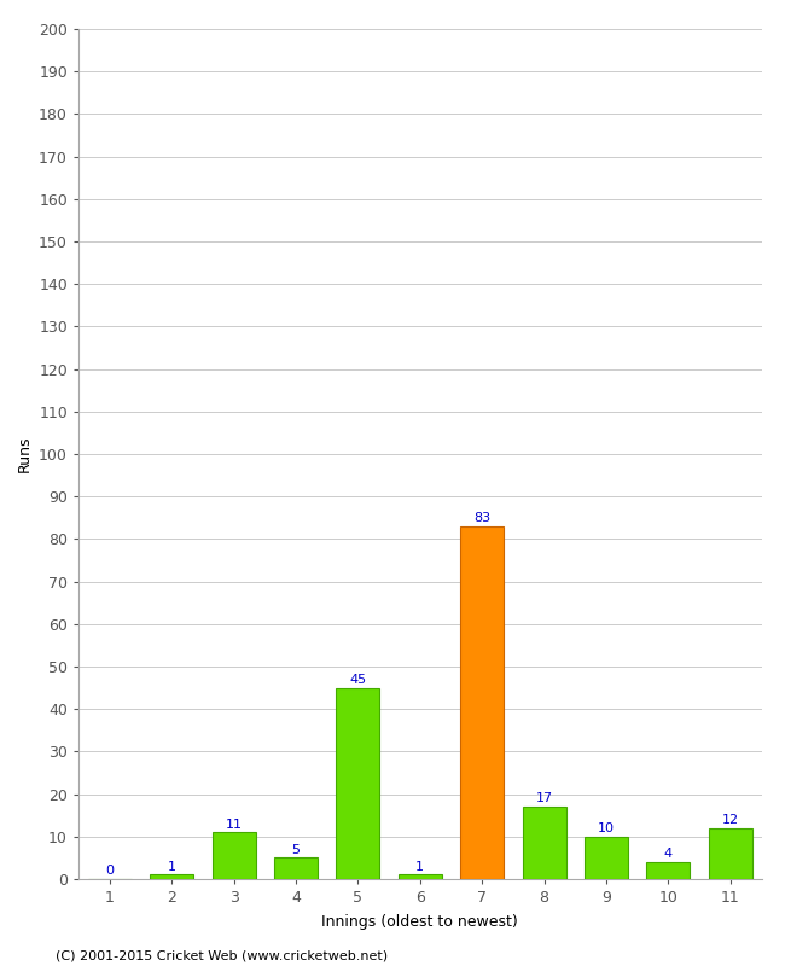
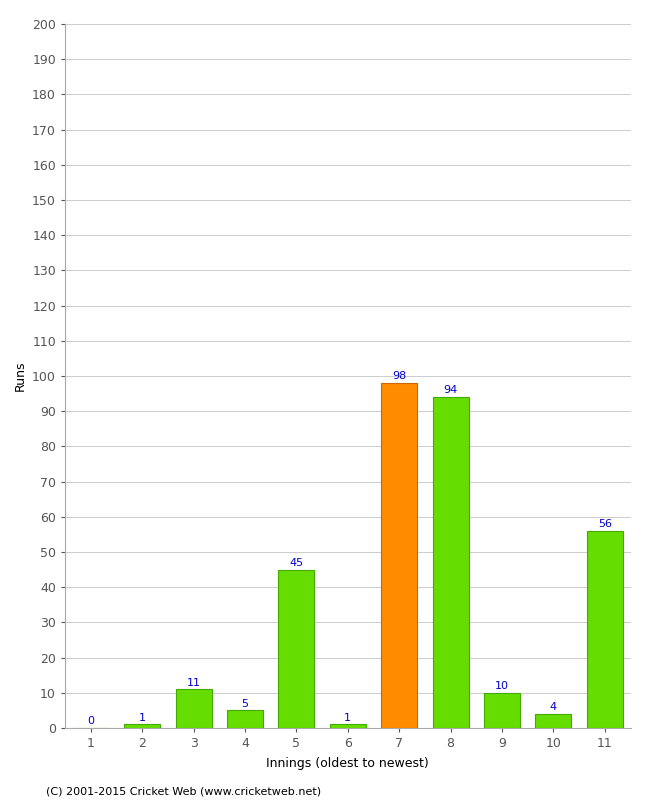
7: 83 -> 98
8: 17 -> 94
11: 12 -> 56
